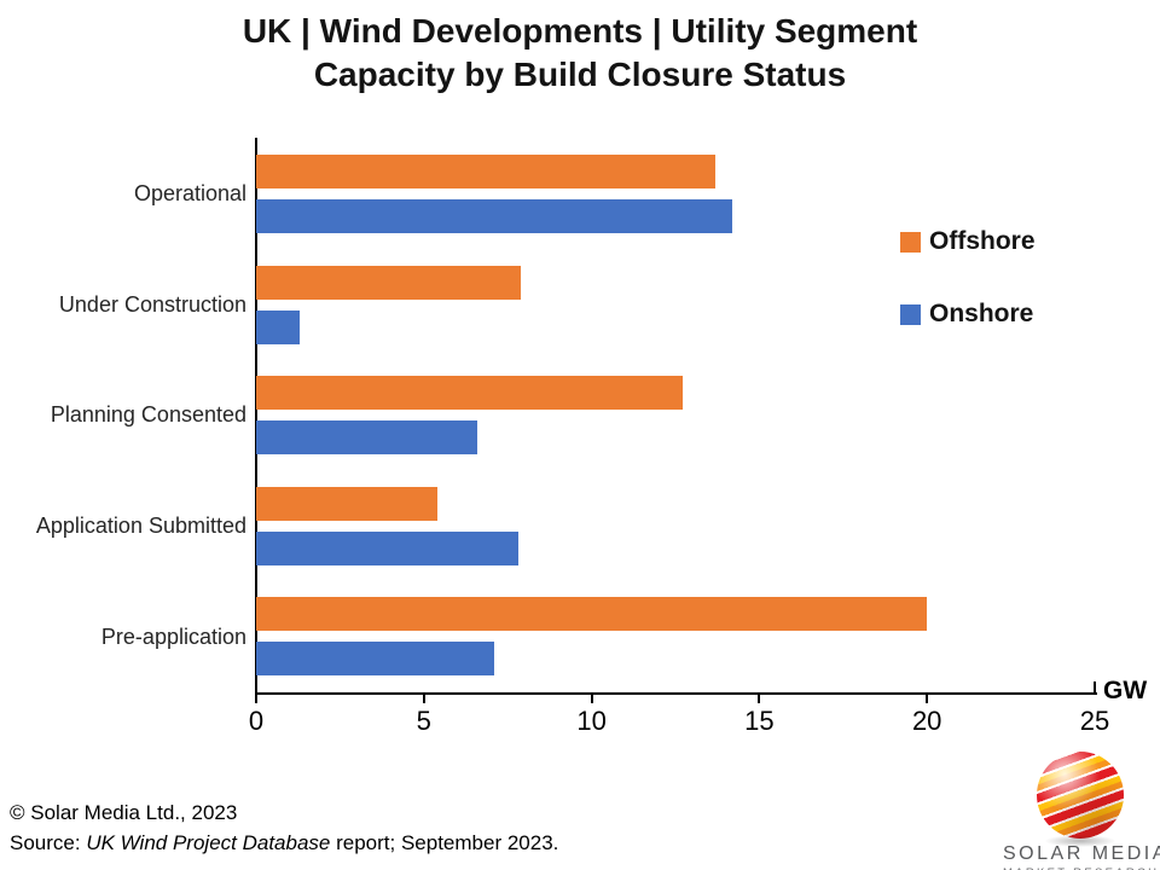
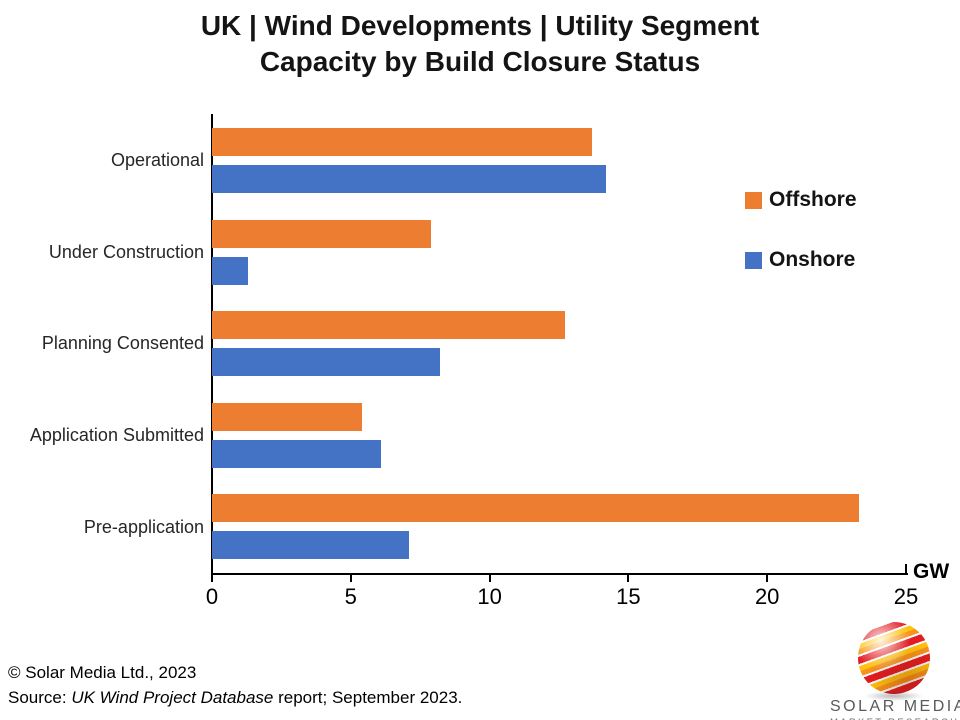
Onshore/Planning Consented: 6.6 -> 8.2
Onshore/Application Submitted: 7.8 -> 6.1
Offshore/Pre-application: 20.0 -> 23.3
